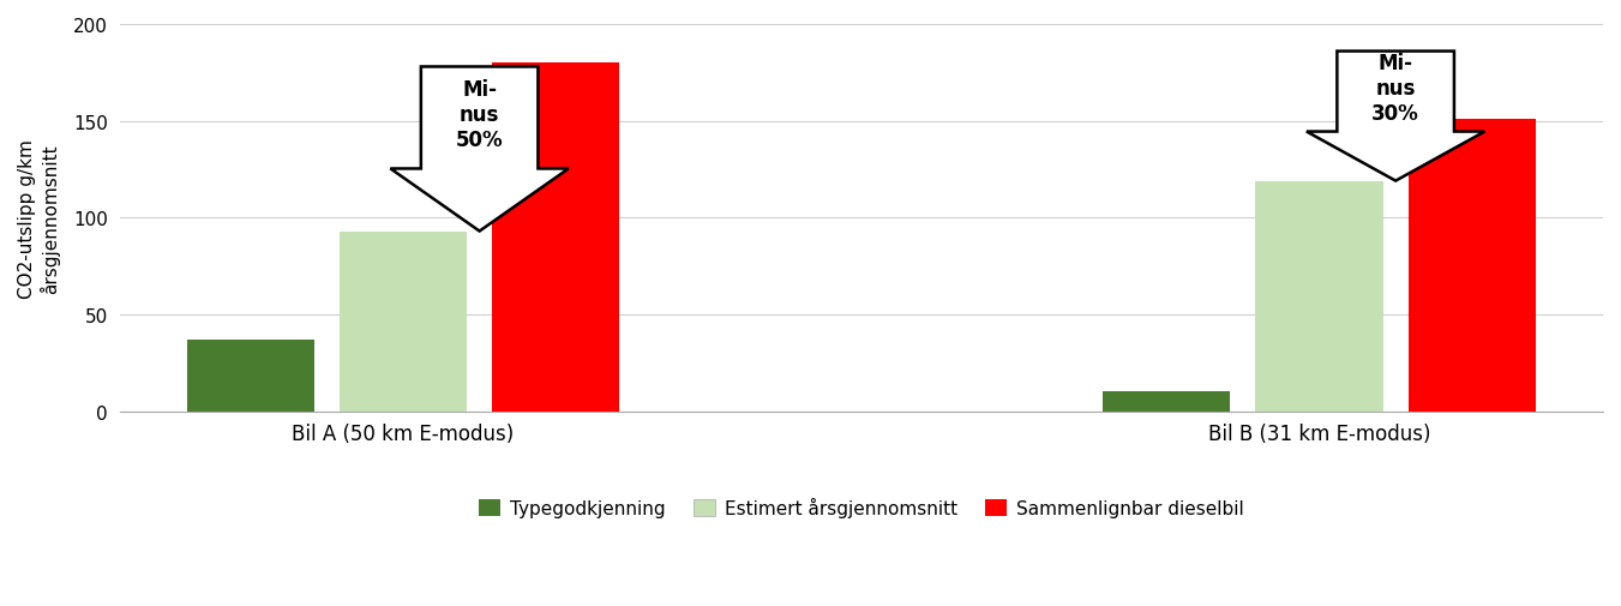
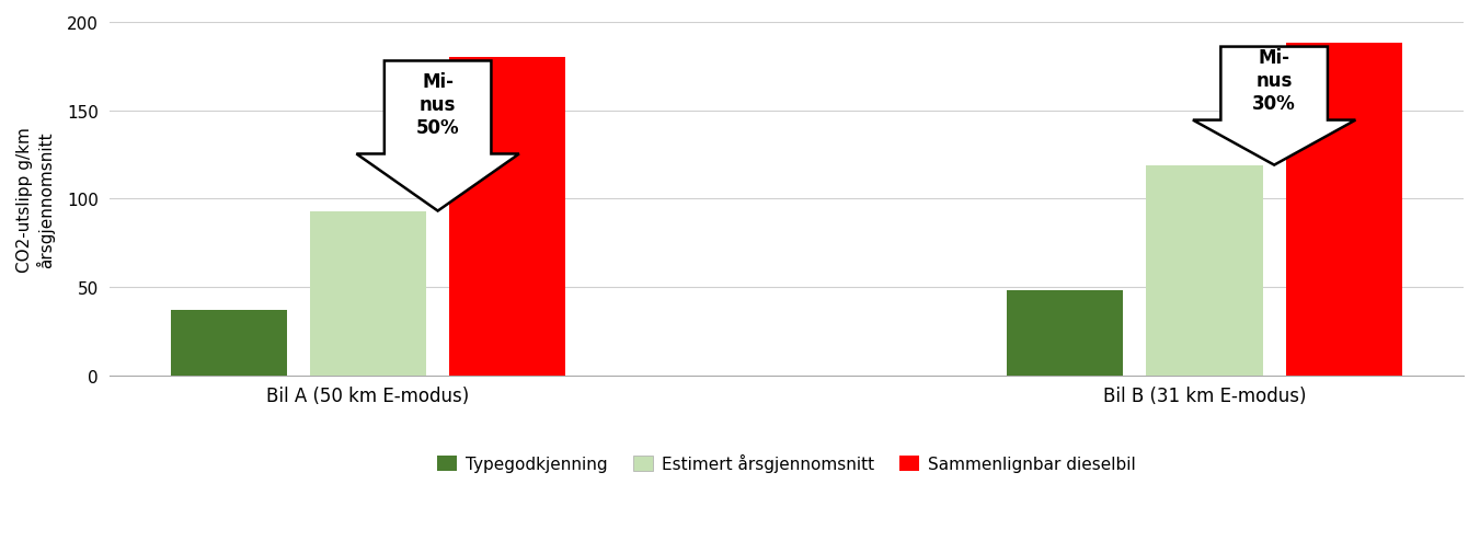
Typegodkjenning/Bil B (31 km E-modus): 10 -> 48
Sammenlignbar dieselbil/Bil B (31 km E-modus): 151 -> 188
